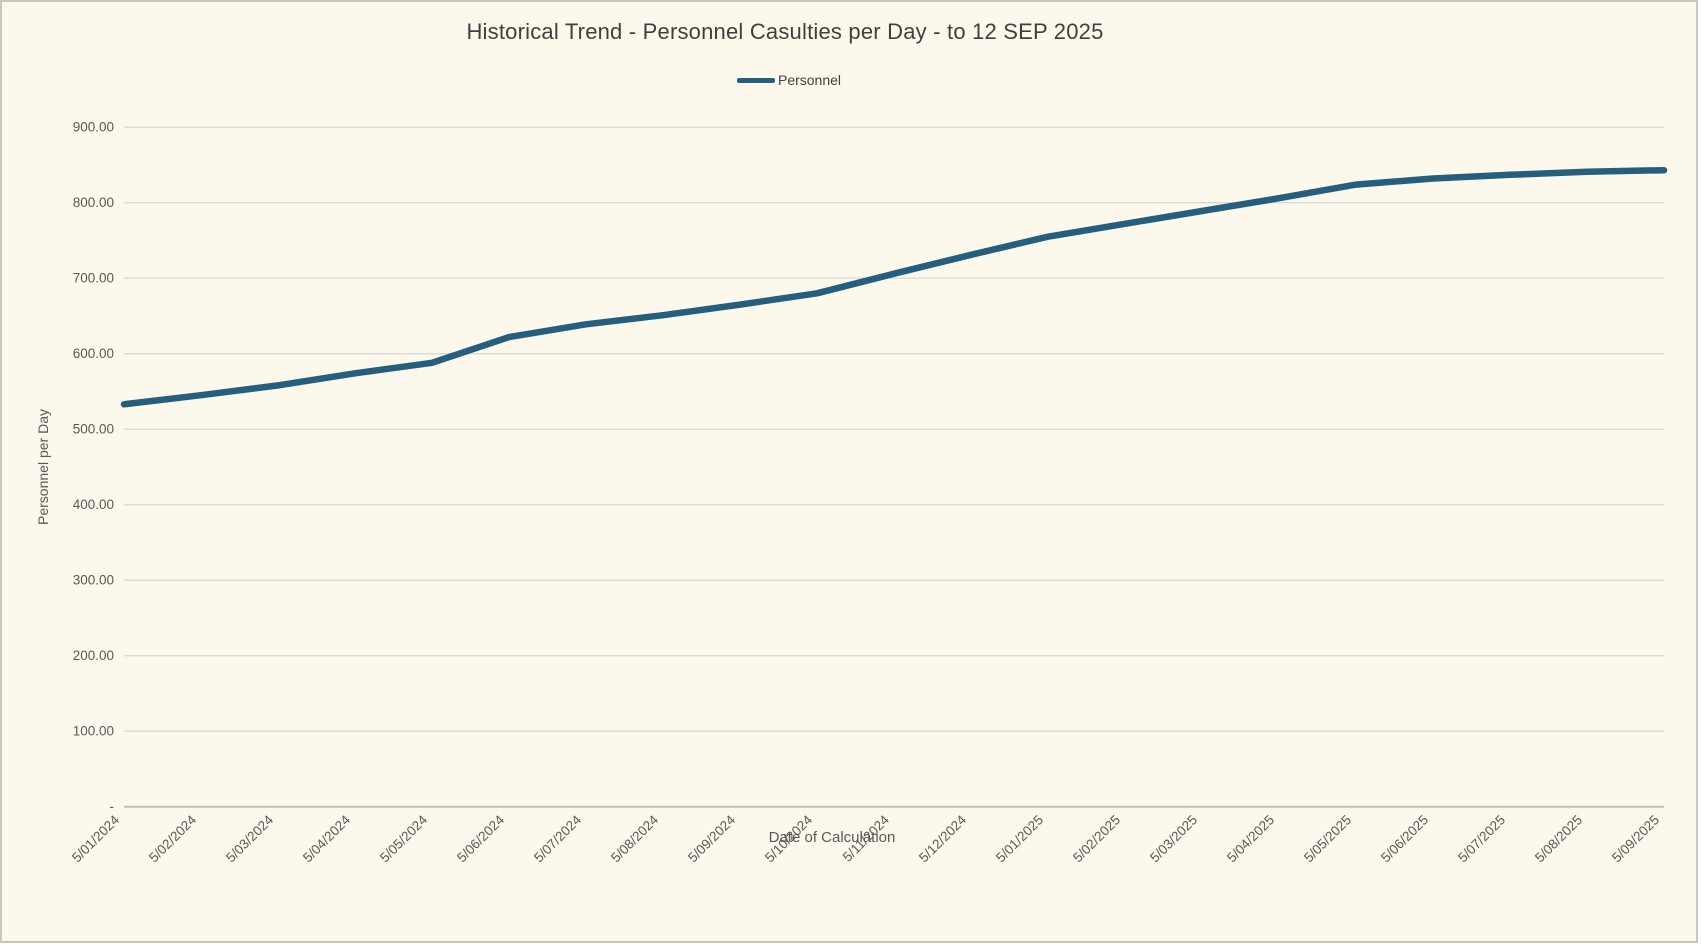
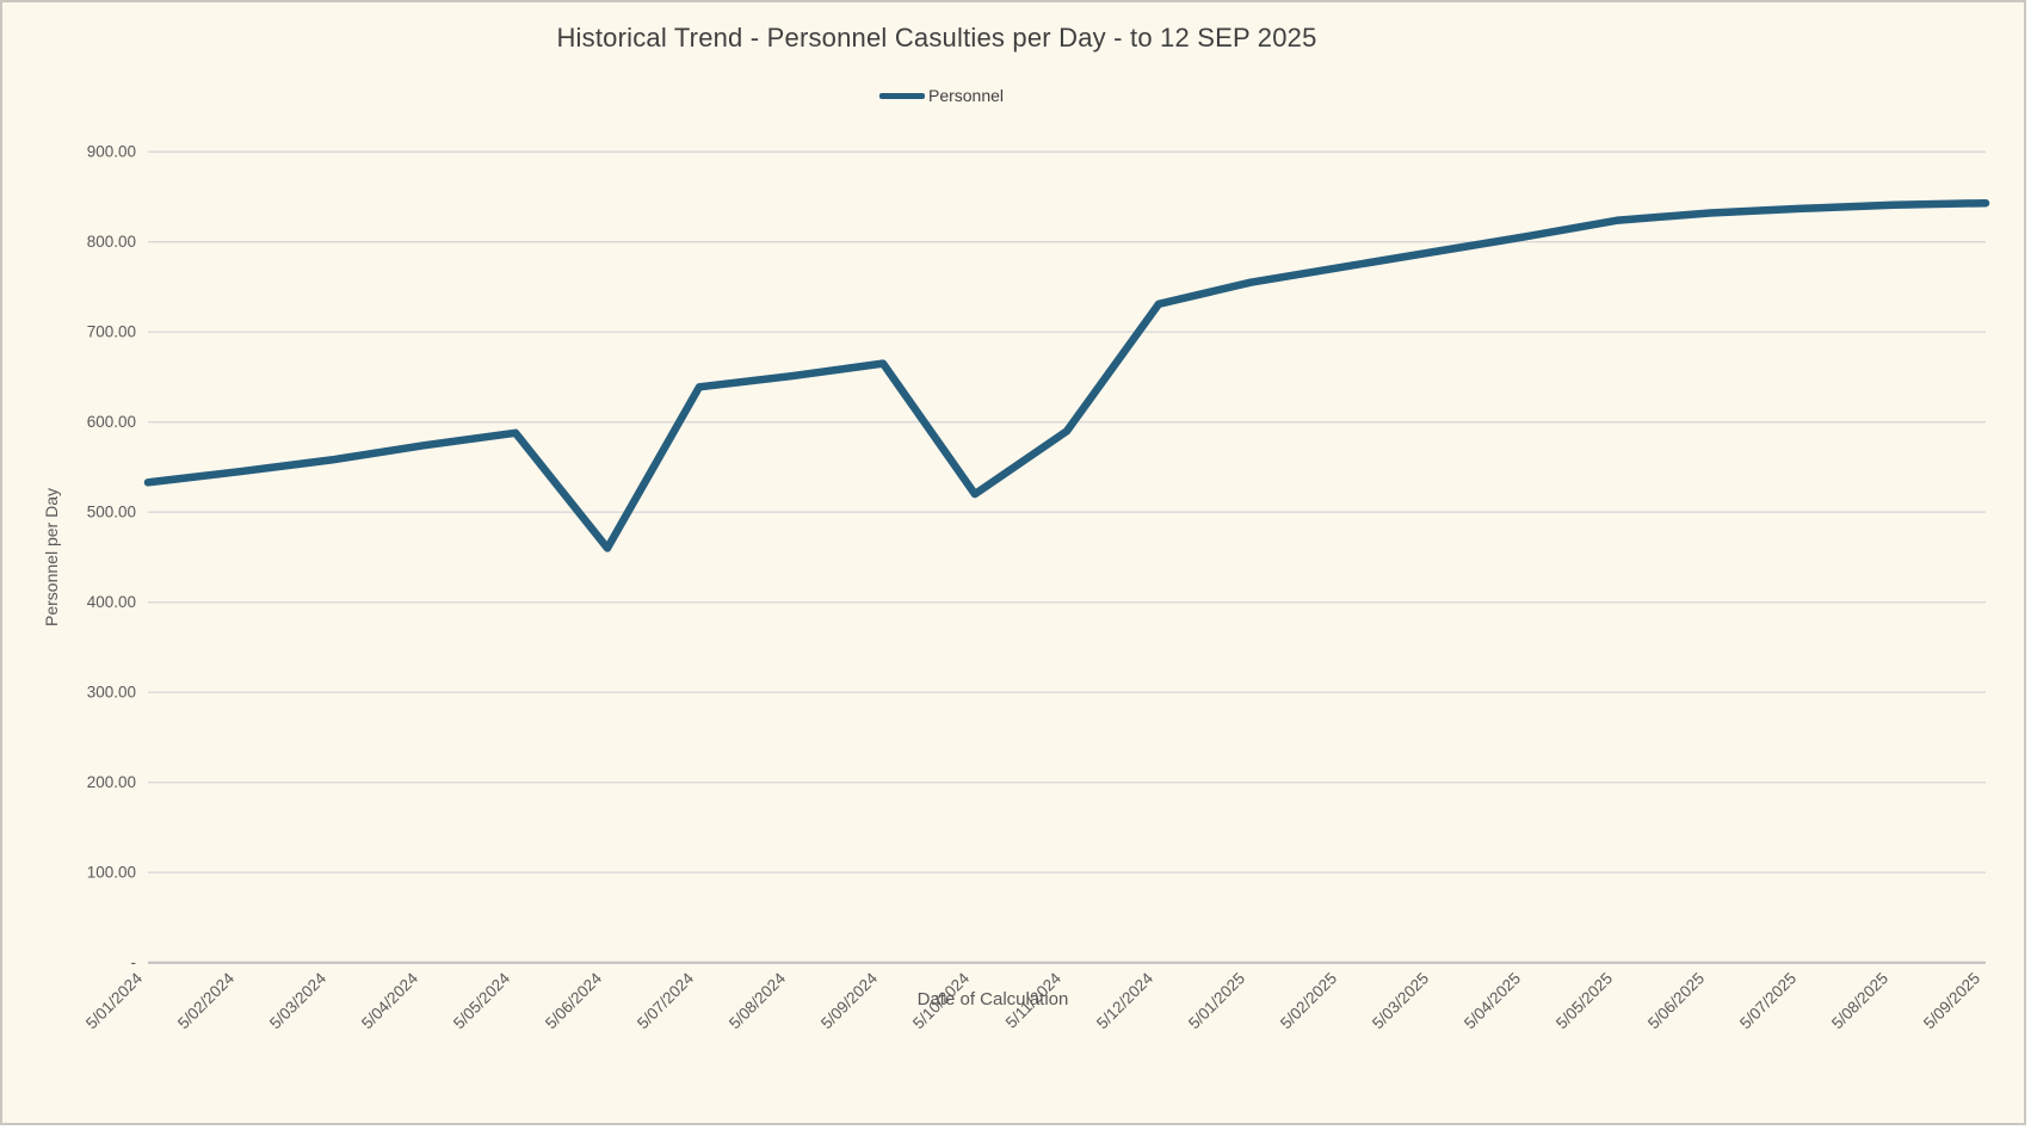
5/06/2024: 620 -> 460
5/10/2024: 680 -> 520
5/11/2024: 710 -> 590
